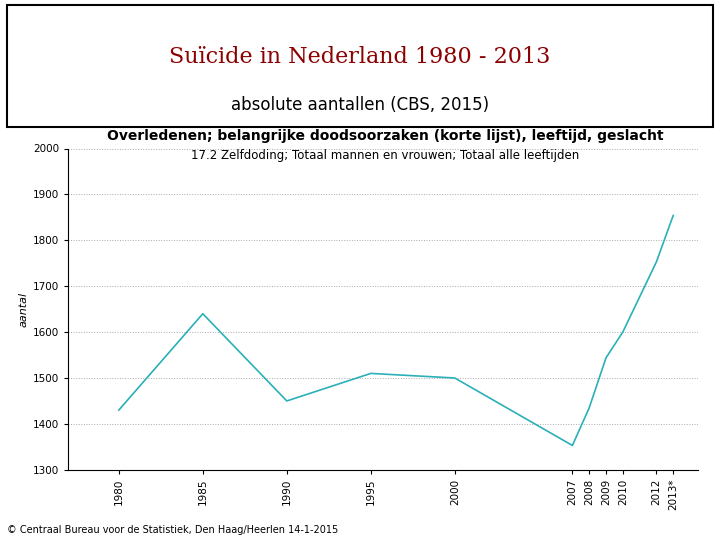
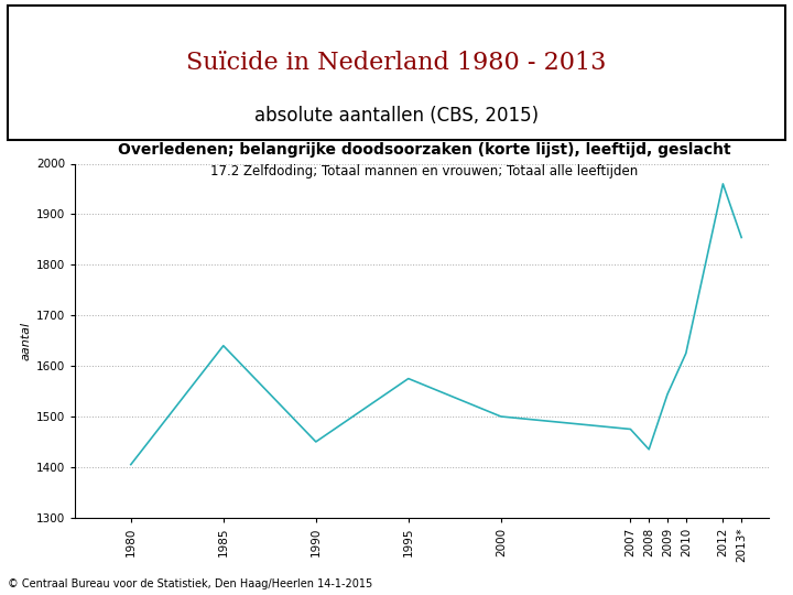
1980: 1430 -> 1405
1995: 1510 -> 1575
2007: 1353 -> 1475
2010: 1600 -> 1625
2012: 1753 -> 1960
